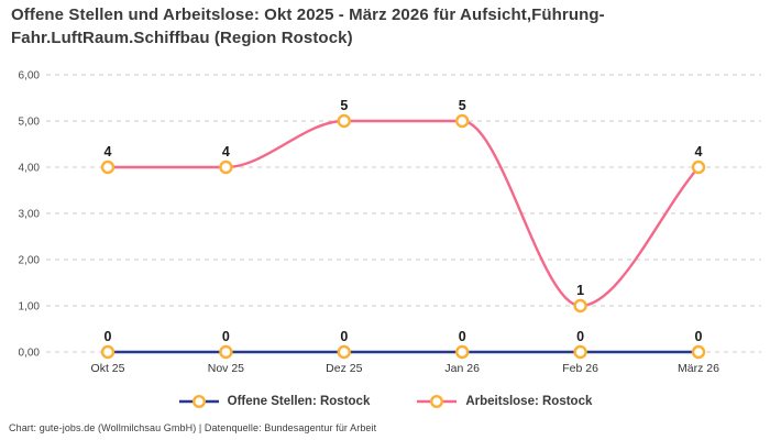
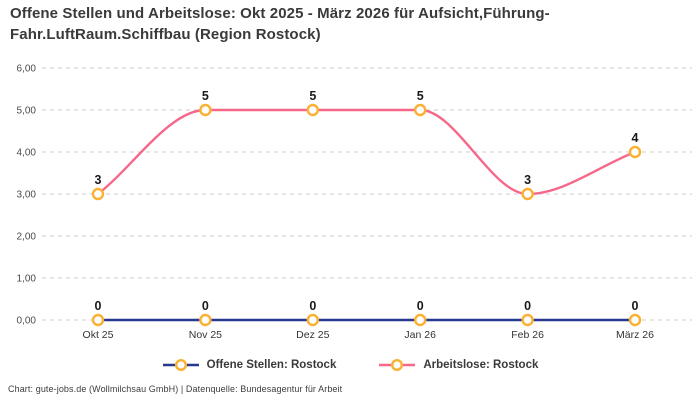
Arbeitslose: Rostock/Okt 25: 4 -> 3
Arbeitslose: Rostock/Nov 25: 4 -> 5
Arbeitslose: Rostock/Feb 26: 1 -> 3
